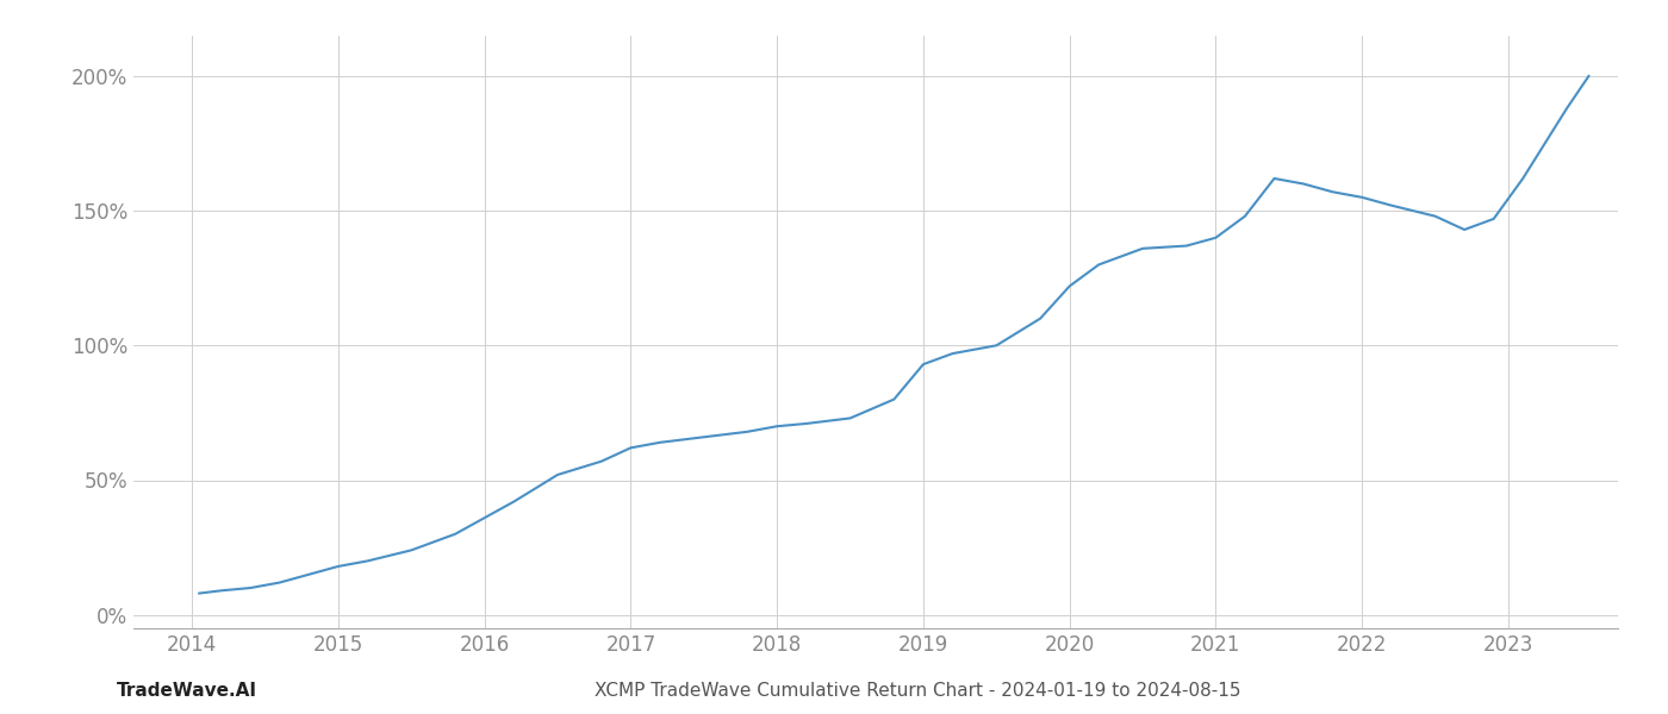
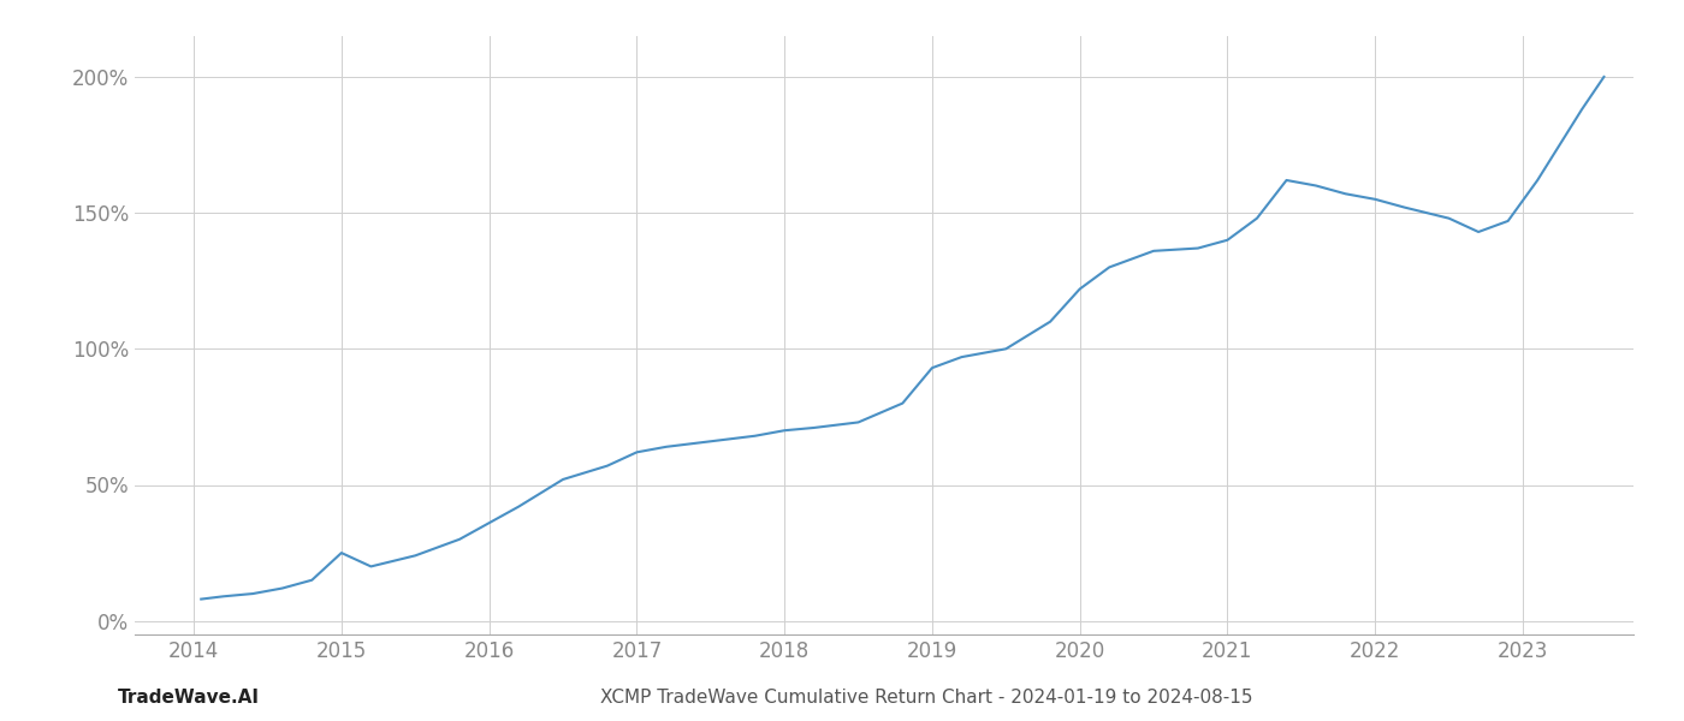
2015: 18% -> 25%
